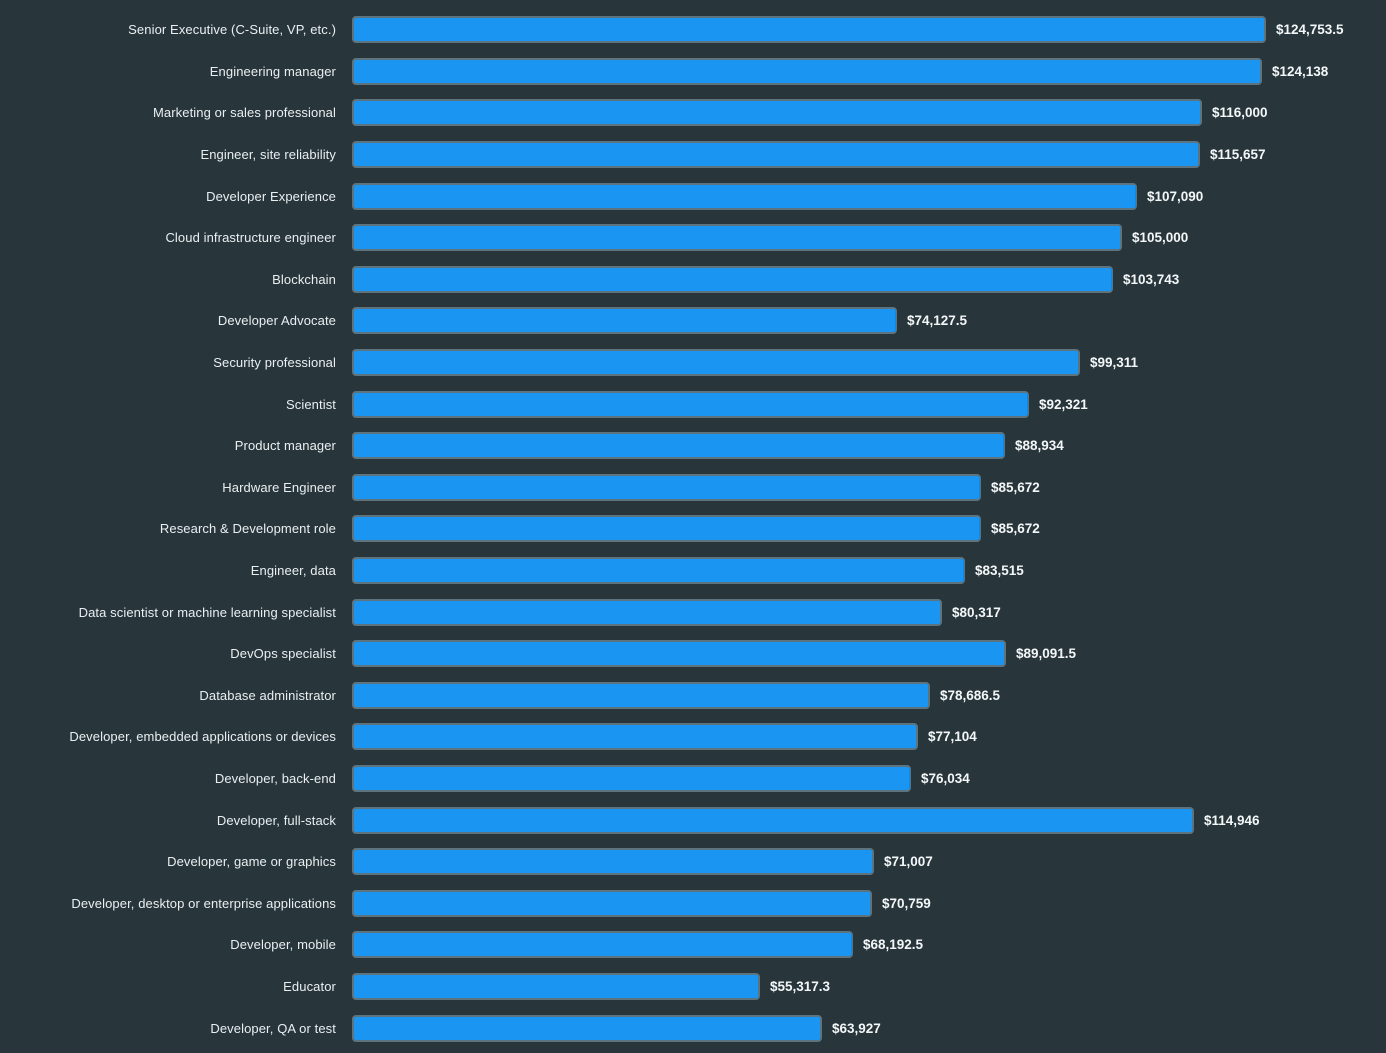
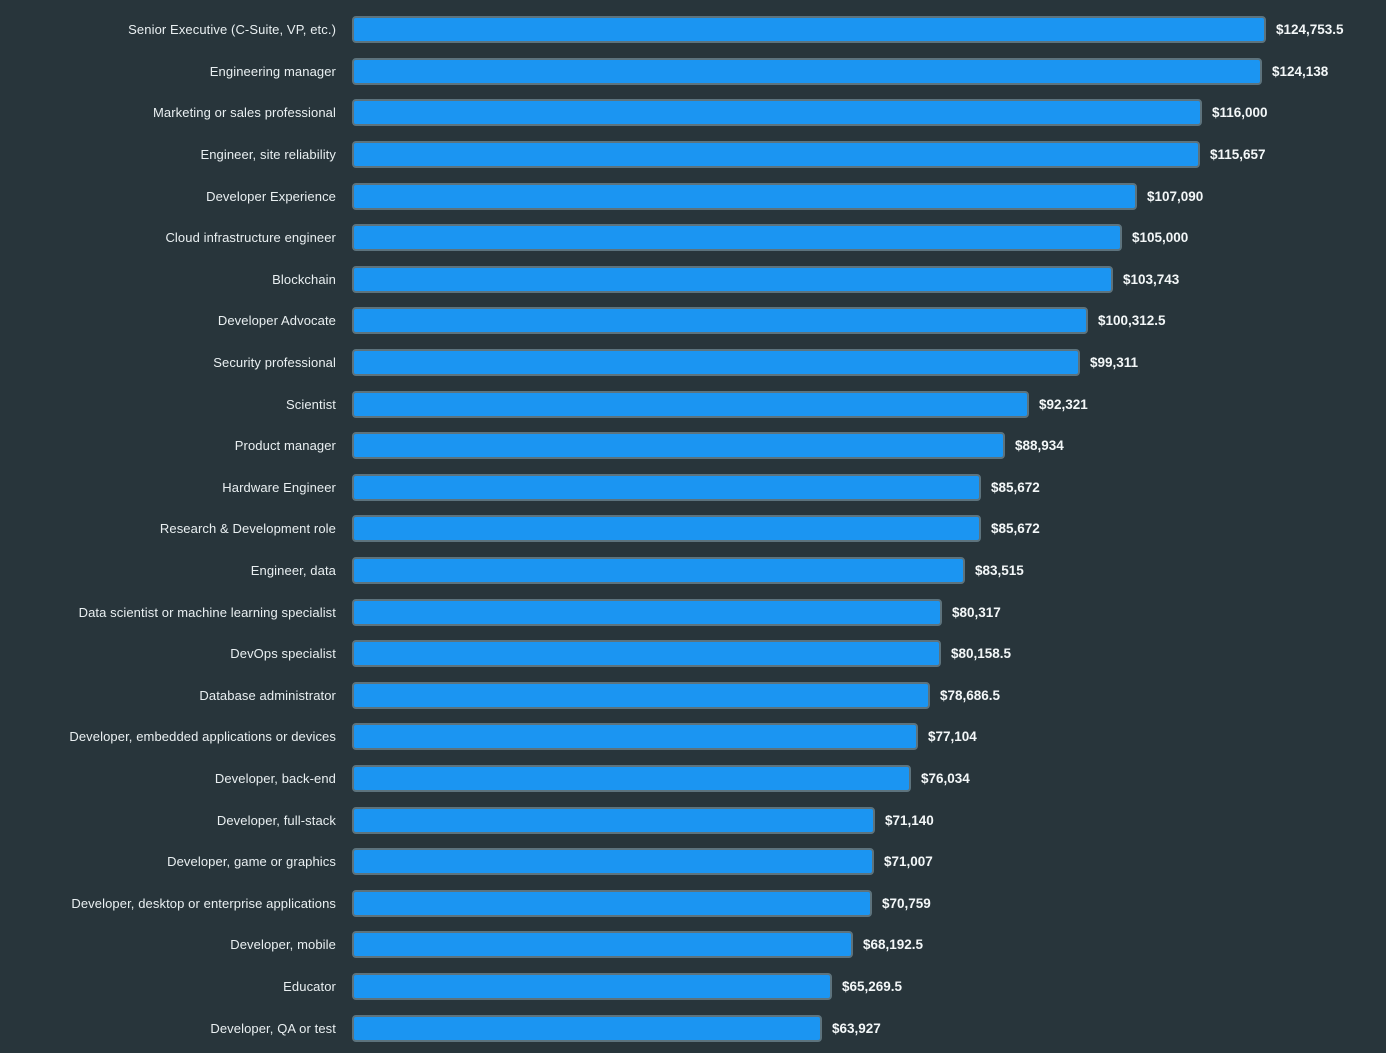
Developer Advocate: $74,127.5 -> $100,312.5
DevOps specialist: $89,091.5 -> $80,158.5
Developer, full-stack: $114,946 -> $71,140
Educator: $55,317.3 -> $65,269.5
